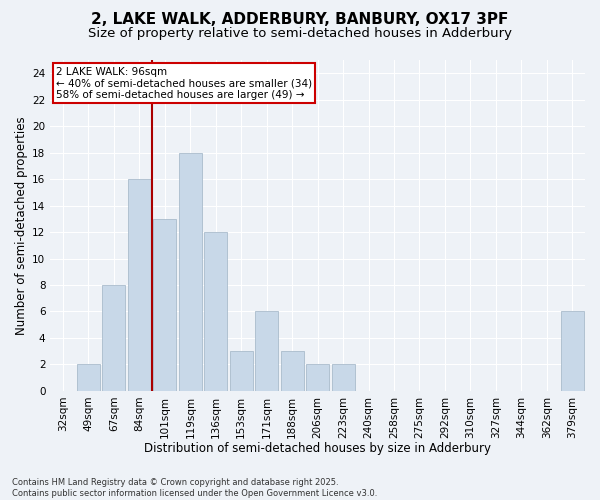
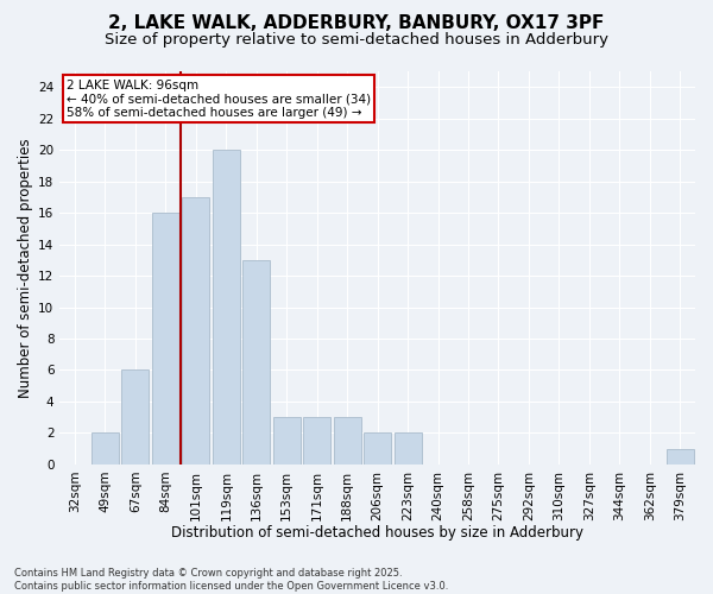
67sqm: 8 -> 6
101sqm: 13 -> 17
119sqm: 18 -> 20
136sqm: 12 -> 13
171sqm: 6 -> 3
379sqm: 6 -> 1
